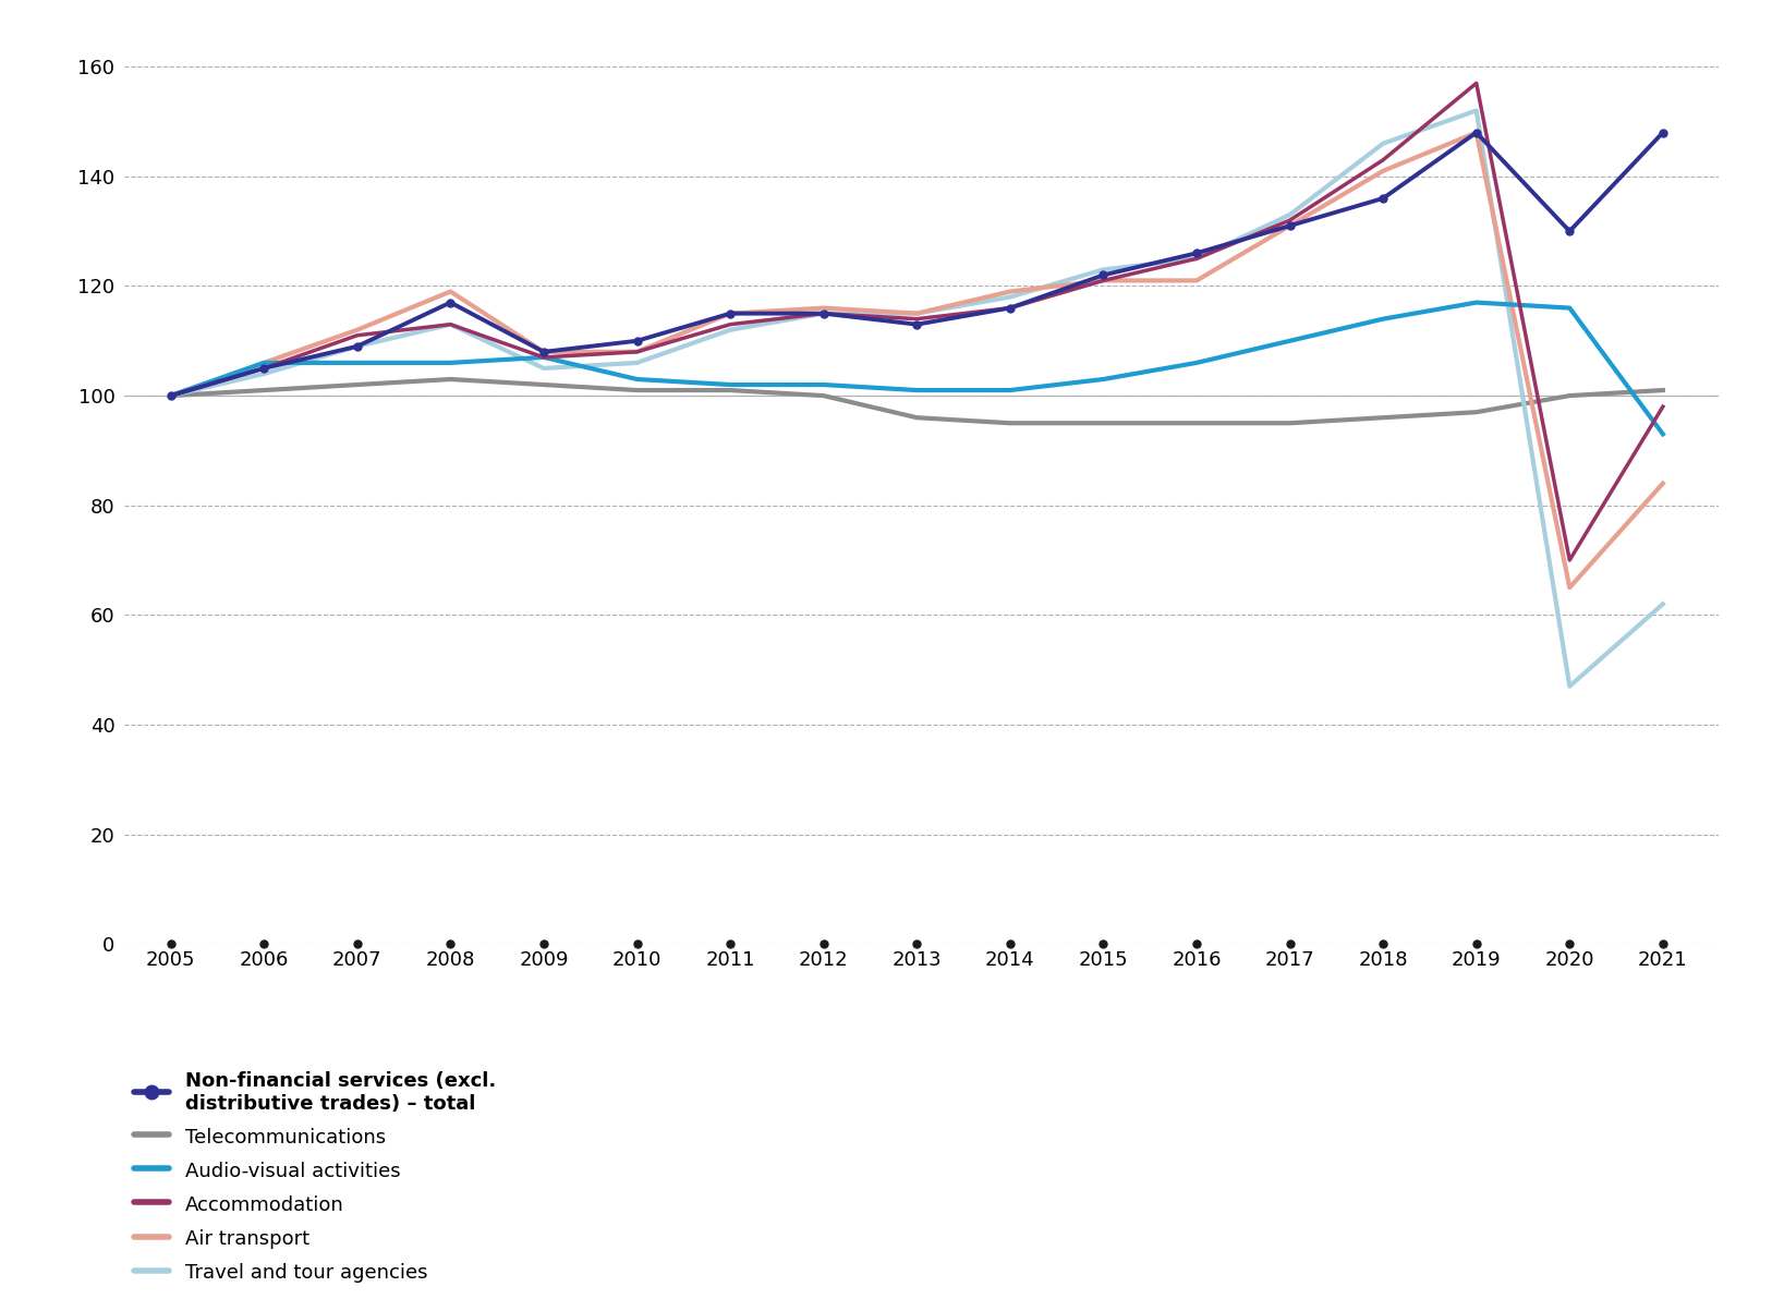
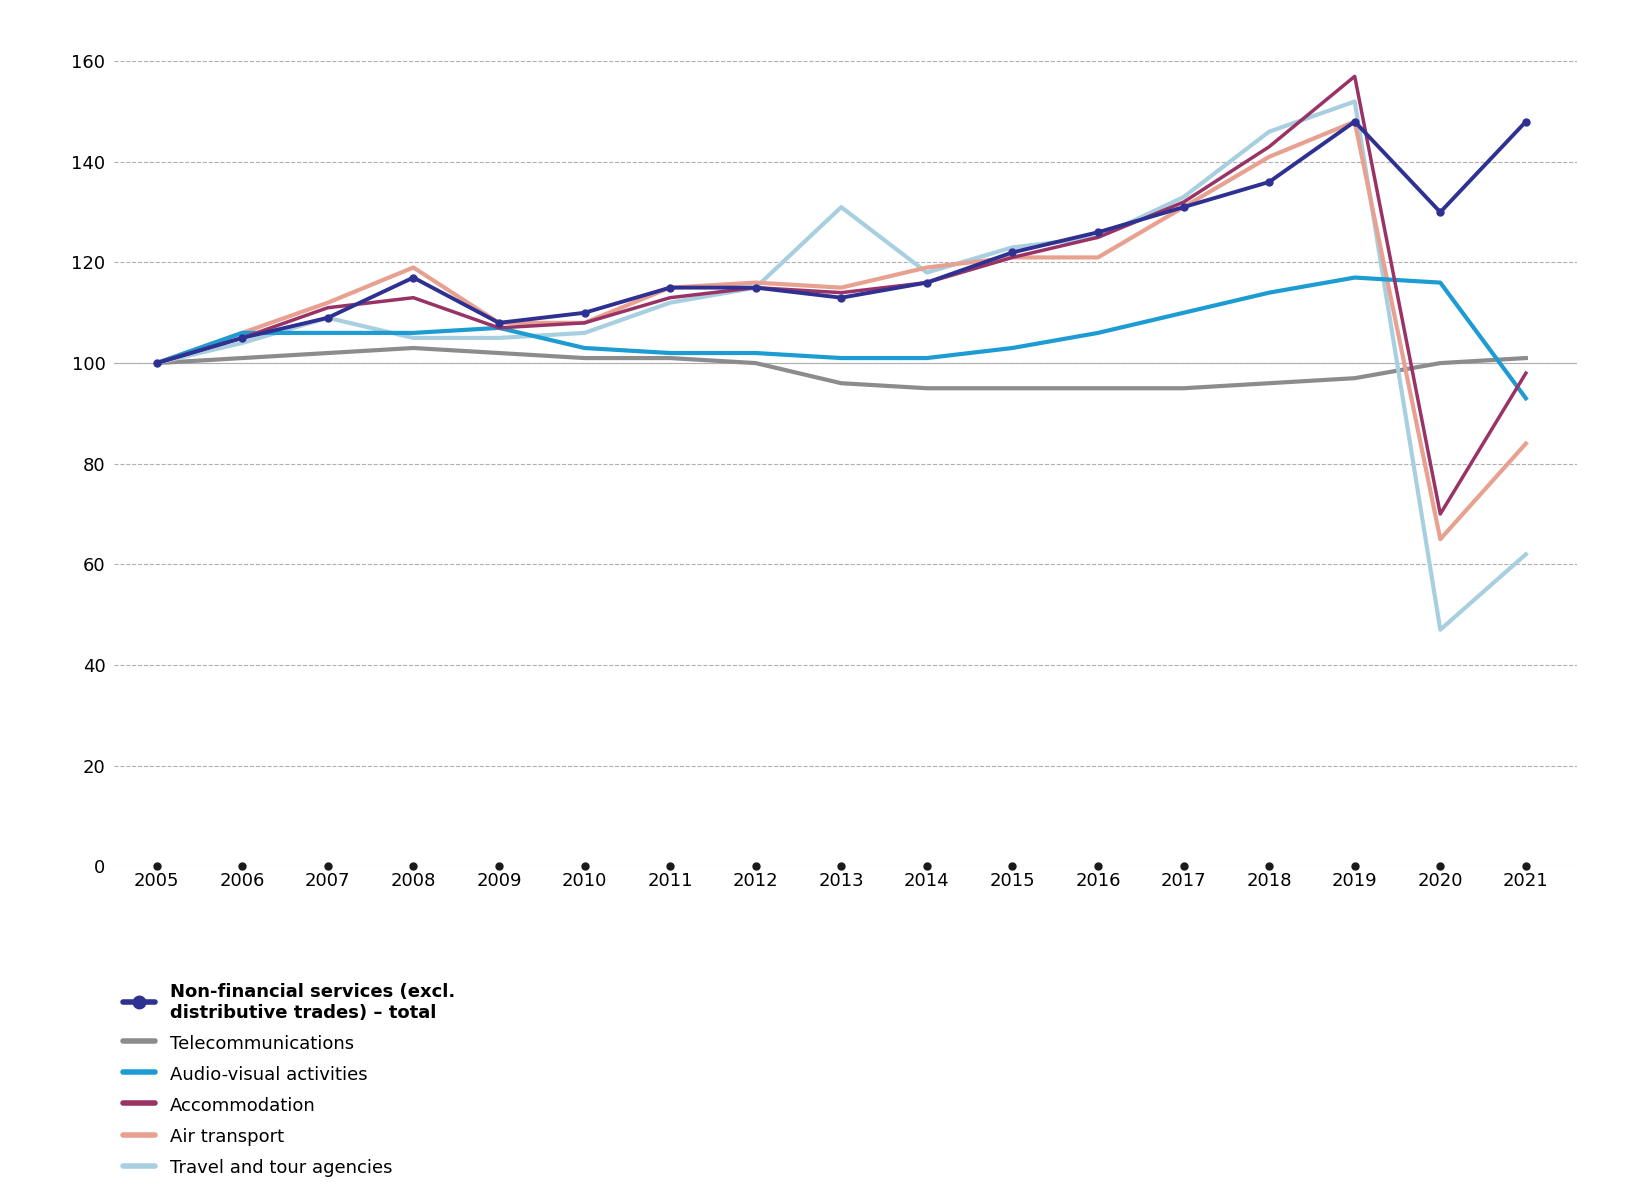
Travel and tour agencies/2008: 113 -> 105
Travel and tour agencies/2013: 115 -> 131
